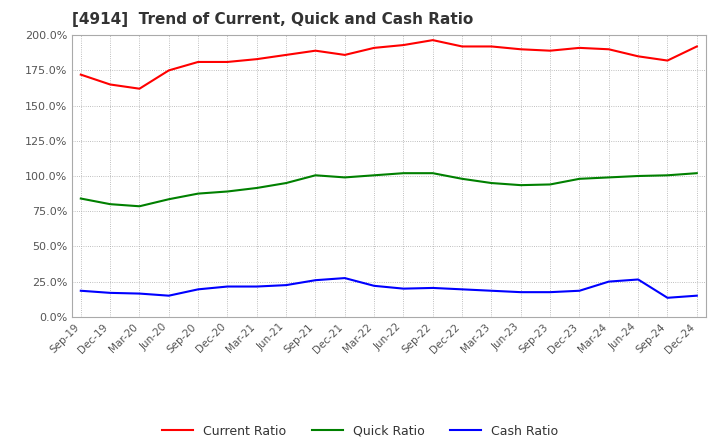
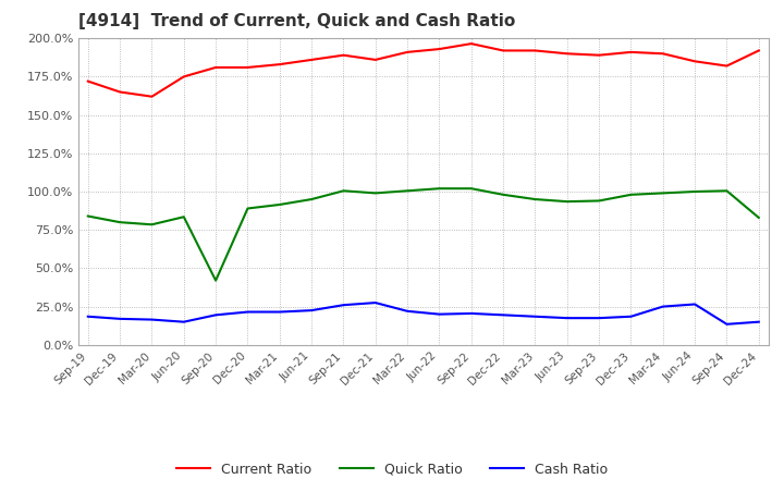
Quick Ratio/Sep-20: 88% -> 42%
Quick Ratio/Dec-24: 102% -> 83%
